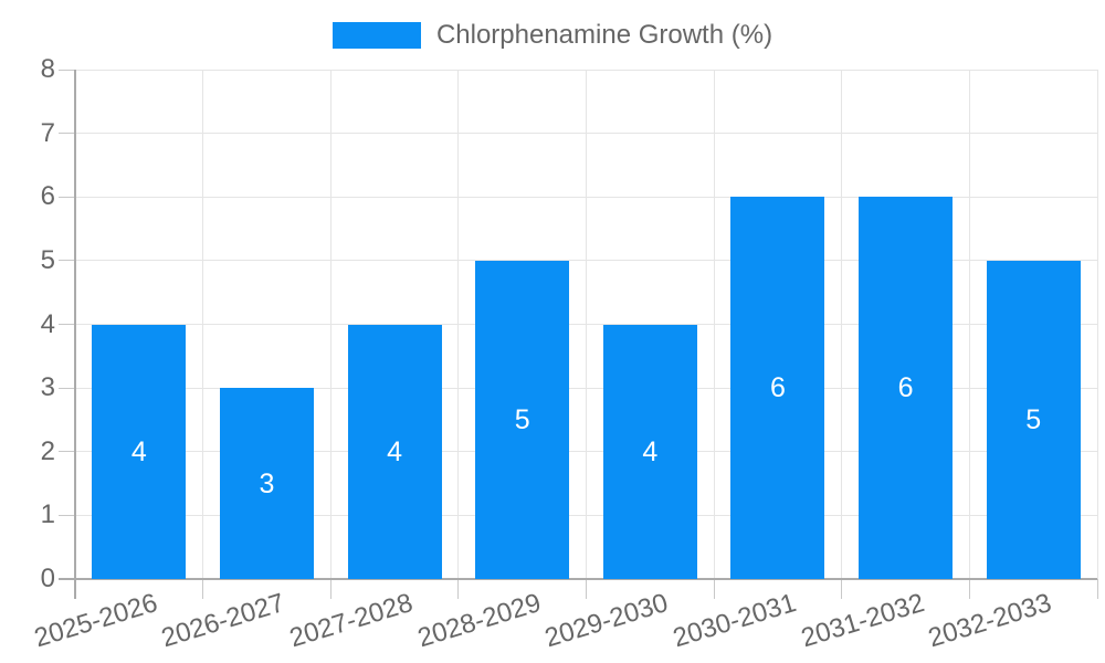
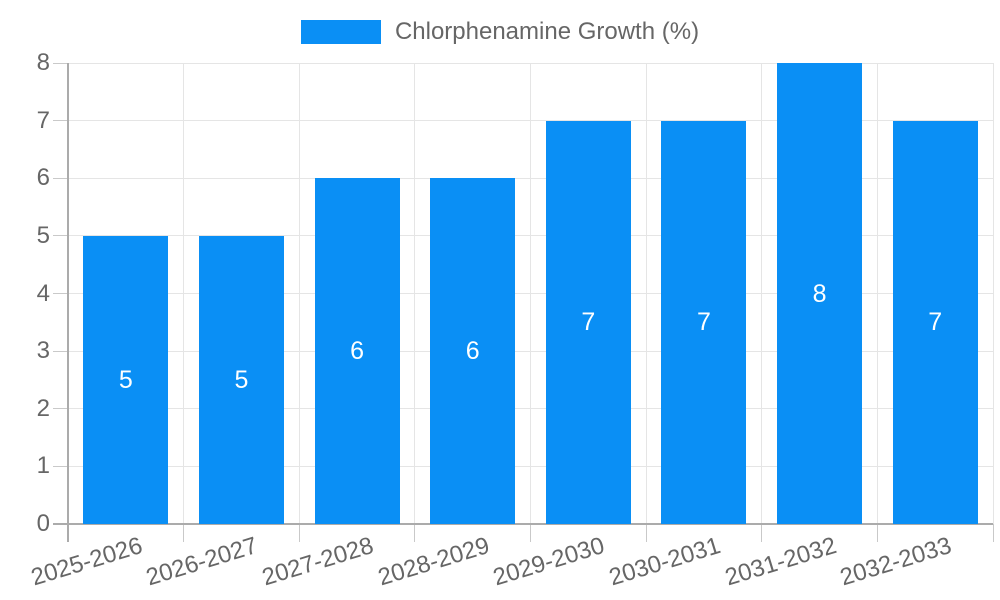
2025-2026: 4 -> 5
2026-2027: 3 -> 5
2027-2028: 4 -> 6
2028-2029: 5 -> 6
2029-2030: 4 -> 7
2030-2031: 6 -> 7
2031-2032: 6 -> 8
2032-2033: 5 -> 7
